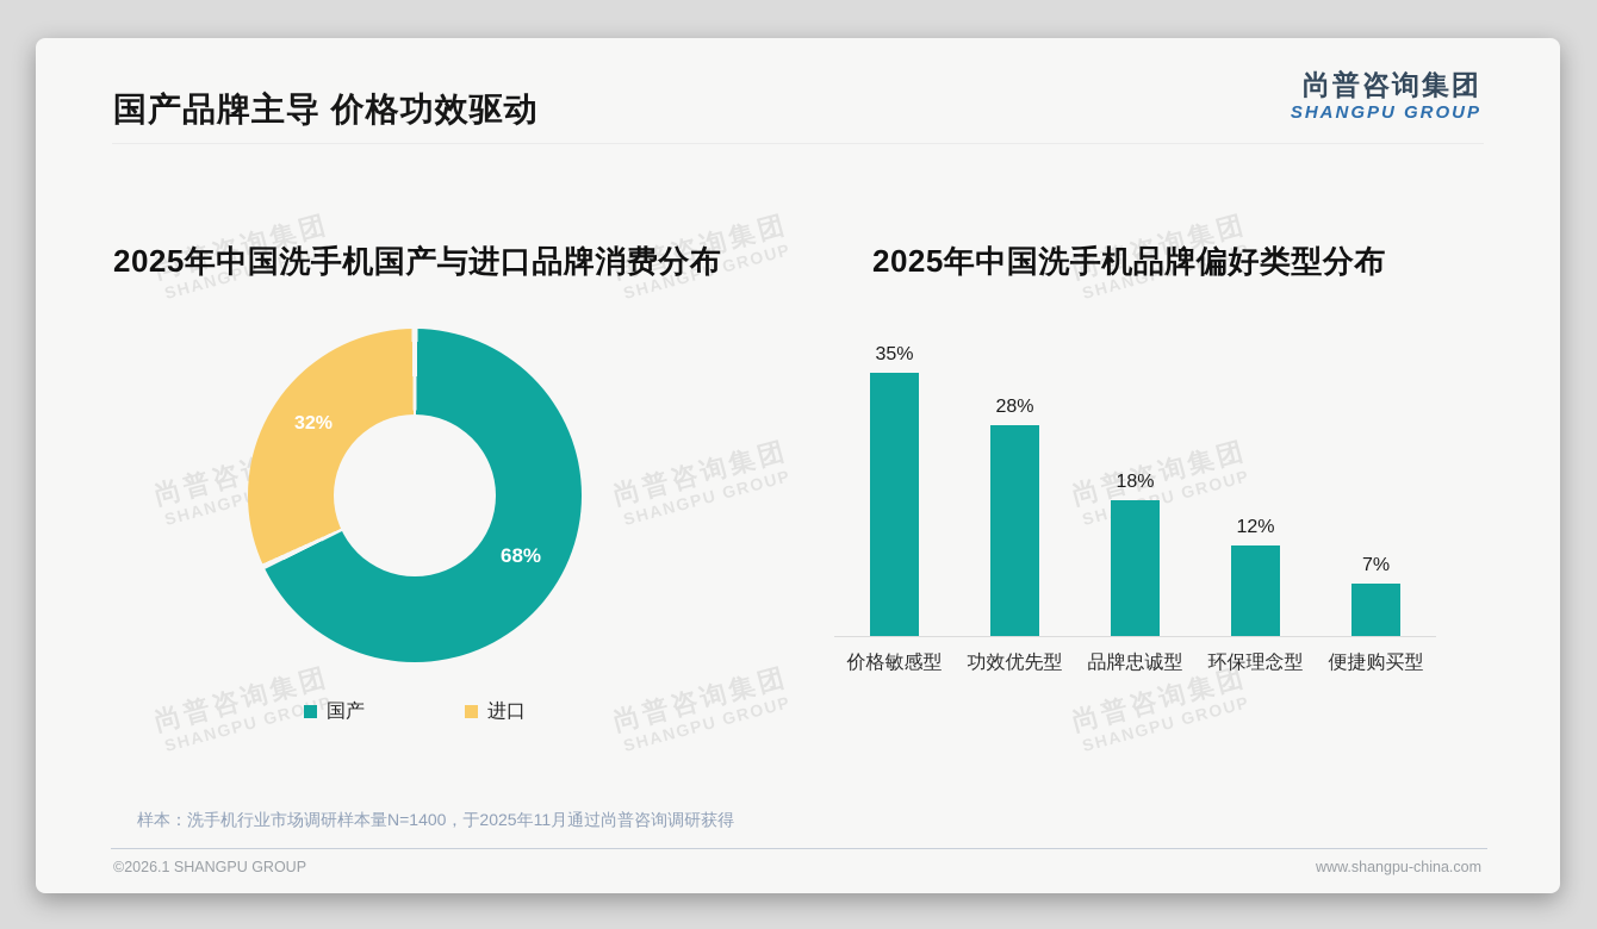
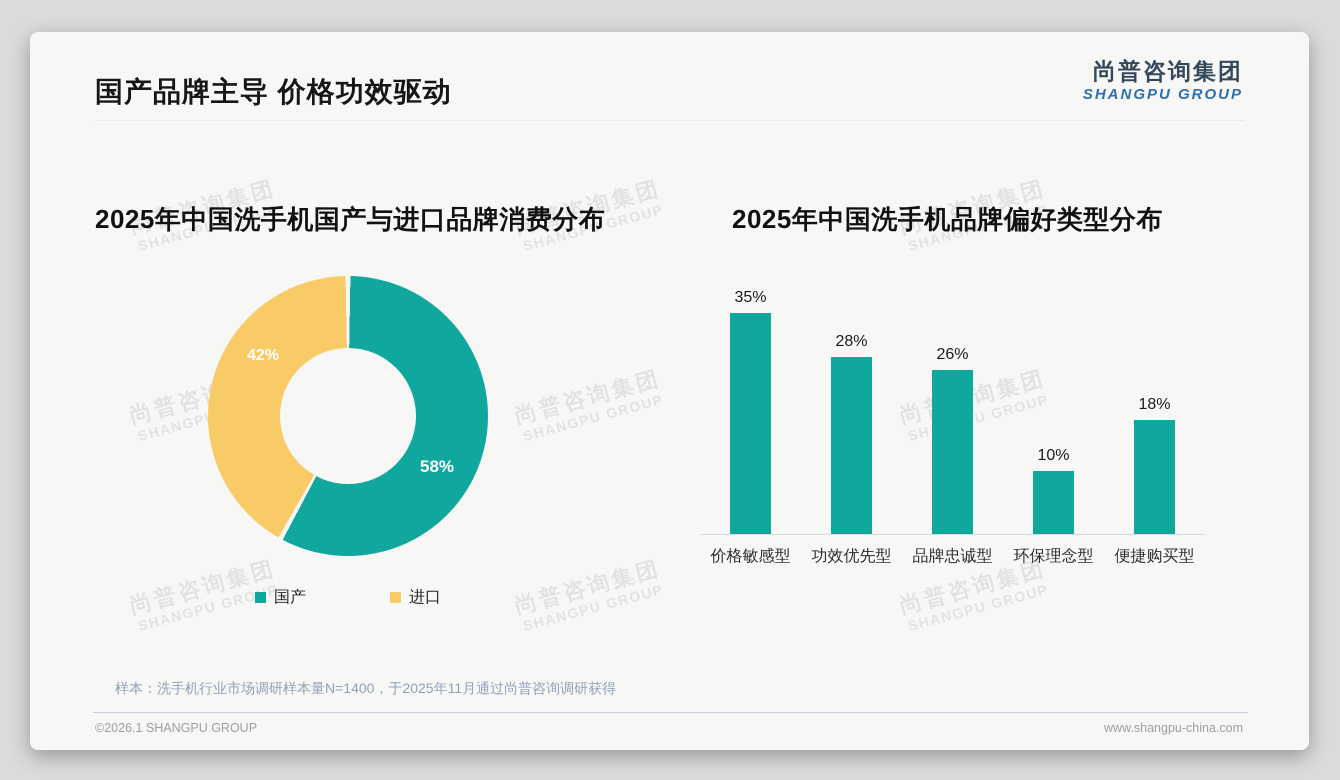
2025年中国洗手机国产与进口品牌消费分布/国产: 68% -> 58%
2025年中国洗手机国产与进口品牌消费分布/进口: 32% -> 42%
2025年中国洗手机品牌偏好类型分布/品牌忠诚型: 18% -> 26%
2025年中国洗手机品牌偏好类型分布/环保理念型: 12% -> 10%
2025年中国洗手机品牌偏好类型分布/便捷购买型: 7% -> 18%
